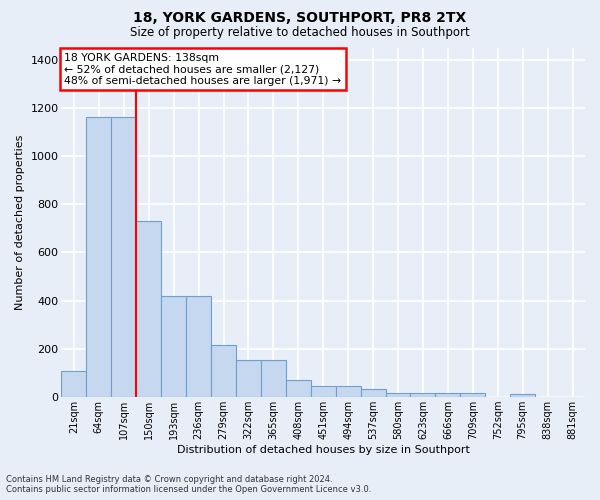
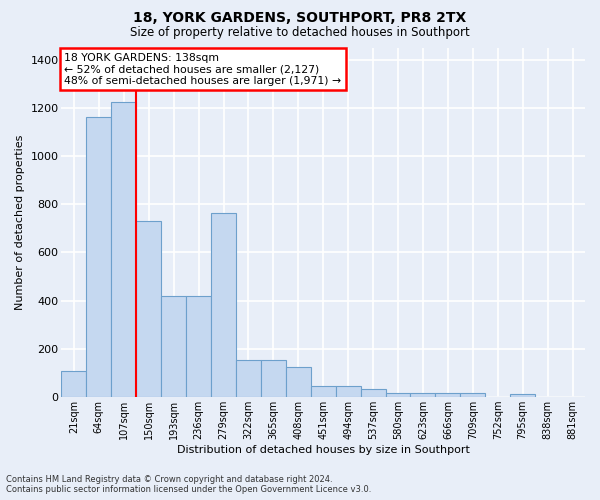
107sqm: 1160 -> 1225
279sqm: 215 -> 765
408sqm: 72 -> 125
